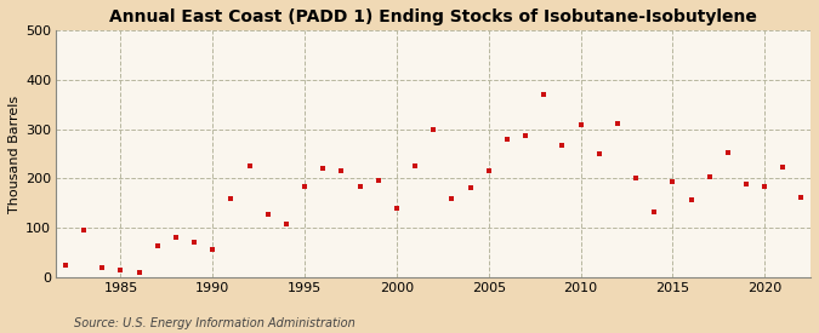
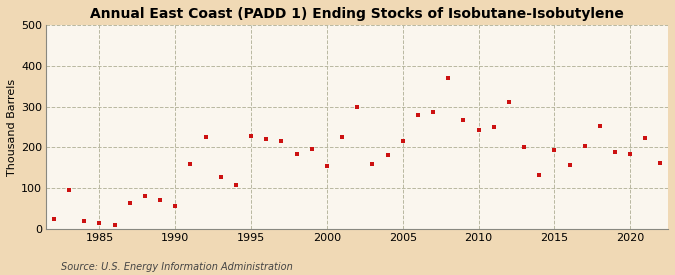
1995: 185 -> 228
2000: 140 -> 155
2010: 310 -> 243
